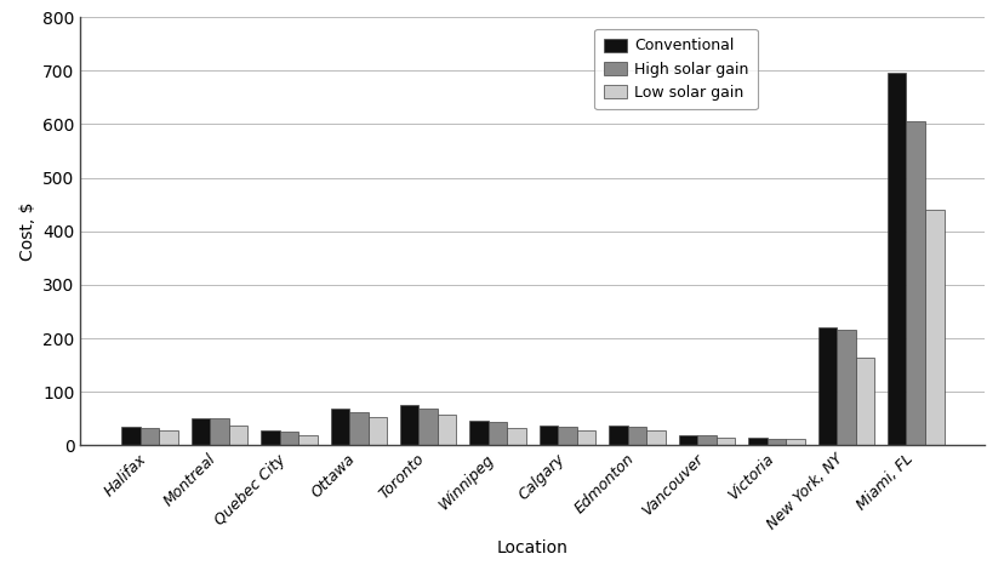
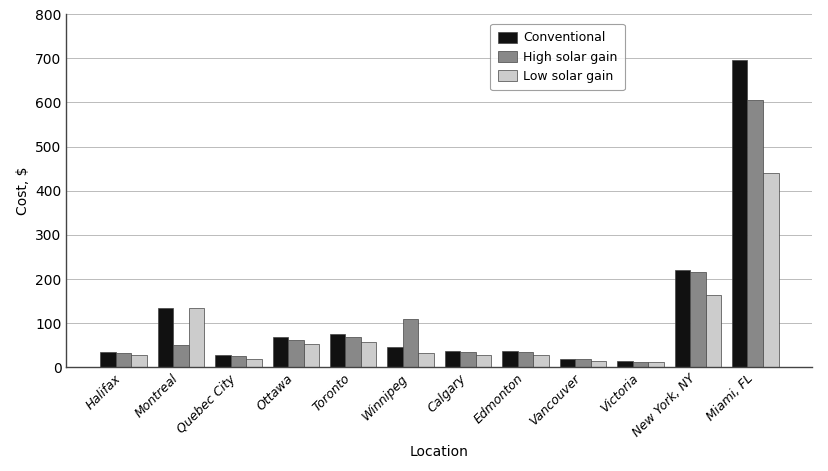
Conventional/Montreal: 50 -> 135
Low solar gain/Montreal: 37 -> 135
High solar gain/Winnipeg: 43 -> 110
